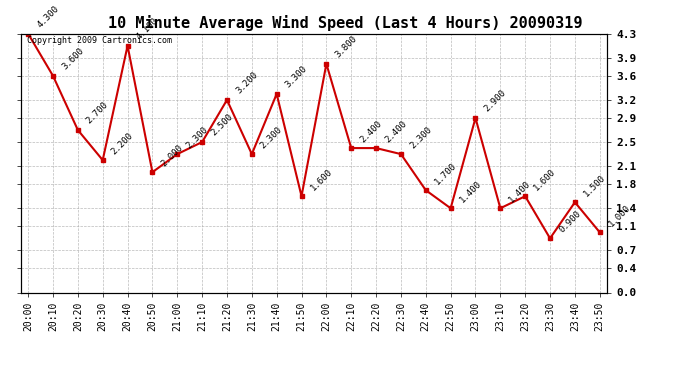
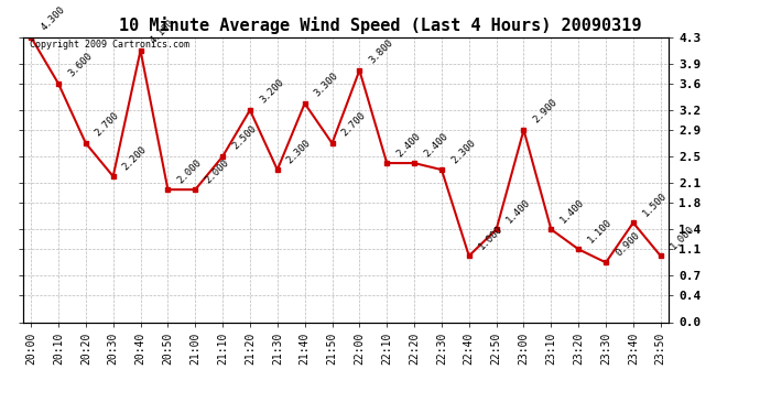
21:00: 2.300 -> 2.000
21:50: 1.600 -> 2.700
22:40: 1.700 -> 1.000
23:20: 1.600 -> 1.100
